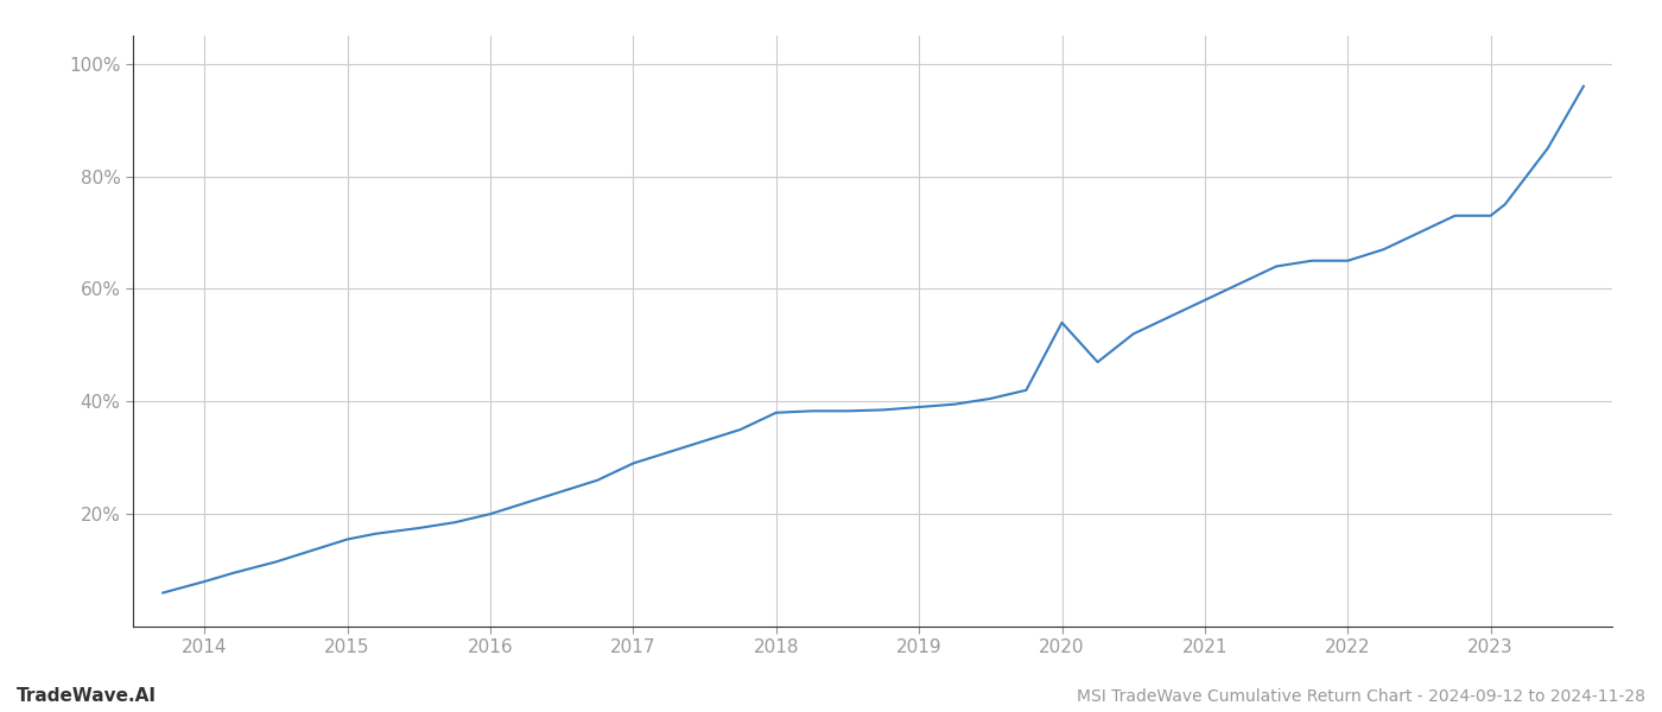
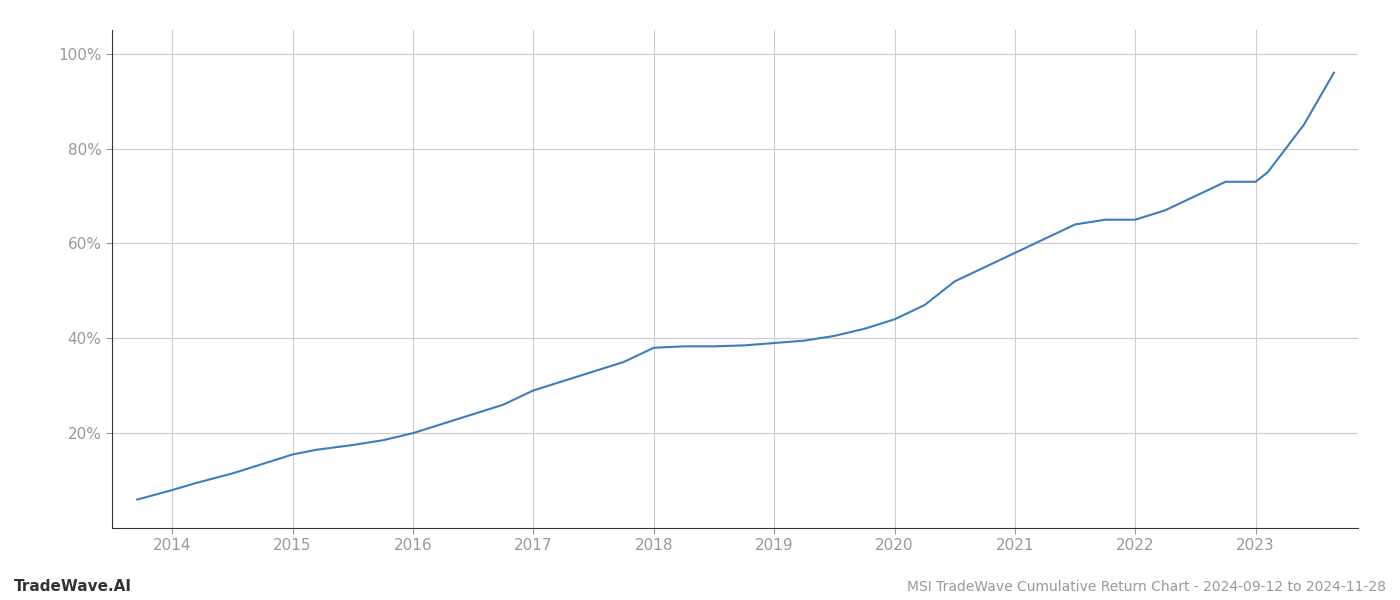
2020: 54.0% -> 44.0%
